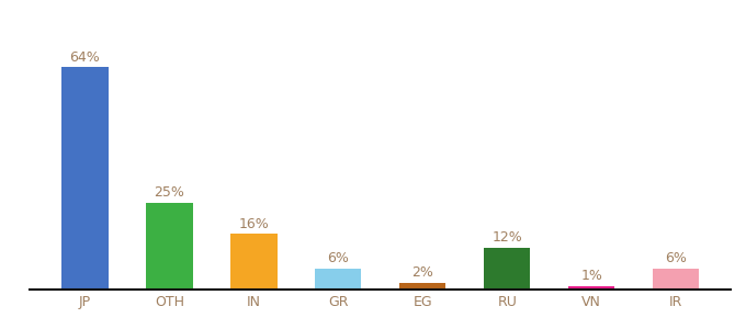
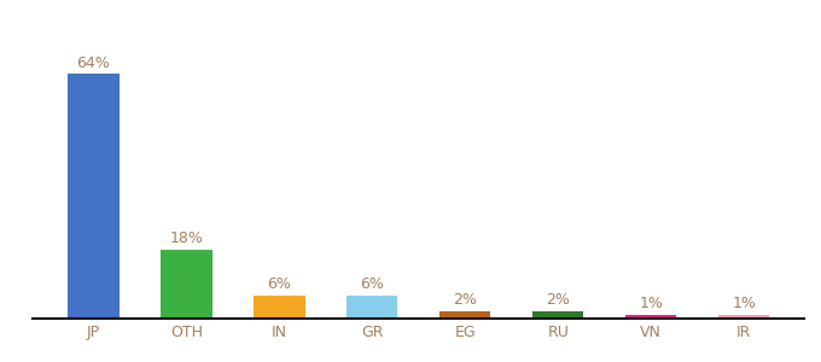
OTH: 25% -> 18%
IN: 16% -> 6%
RU: 12% -> 2%
IR: 6% -> 1%
